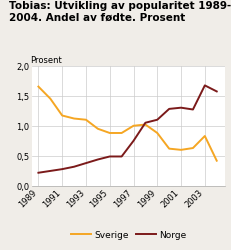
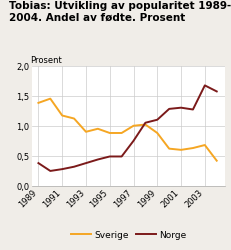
Sverige/1989: 1,65 -> 1,38
Norge/1989: 0,22 -> 0,38
Sverige/1993: 1,10 -> 0,90
Sverige/2003: 0,83 -> 0,68
